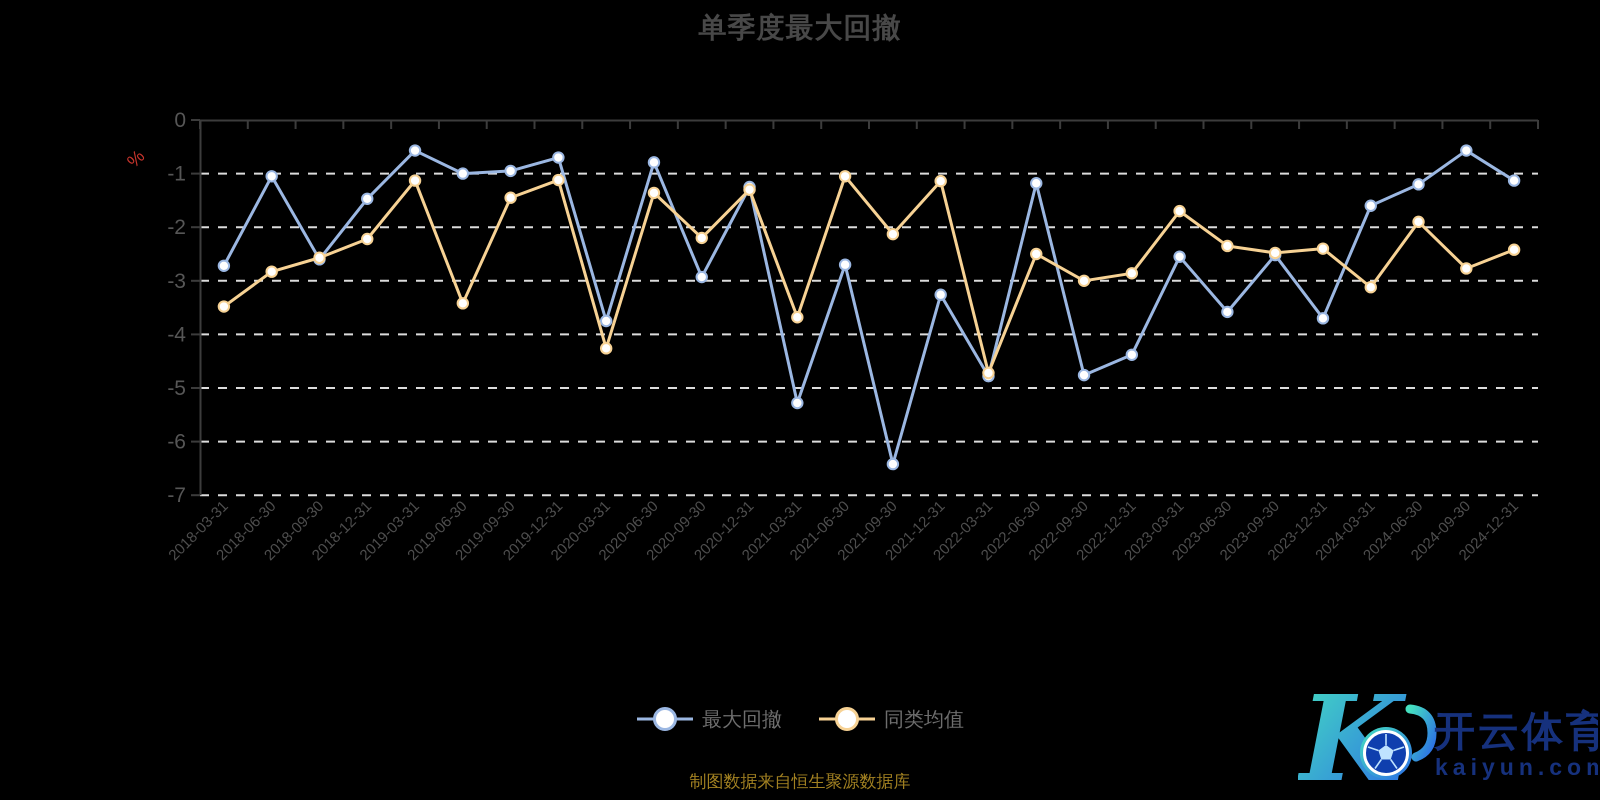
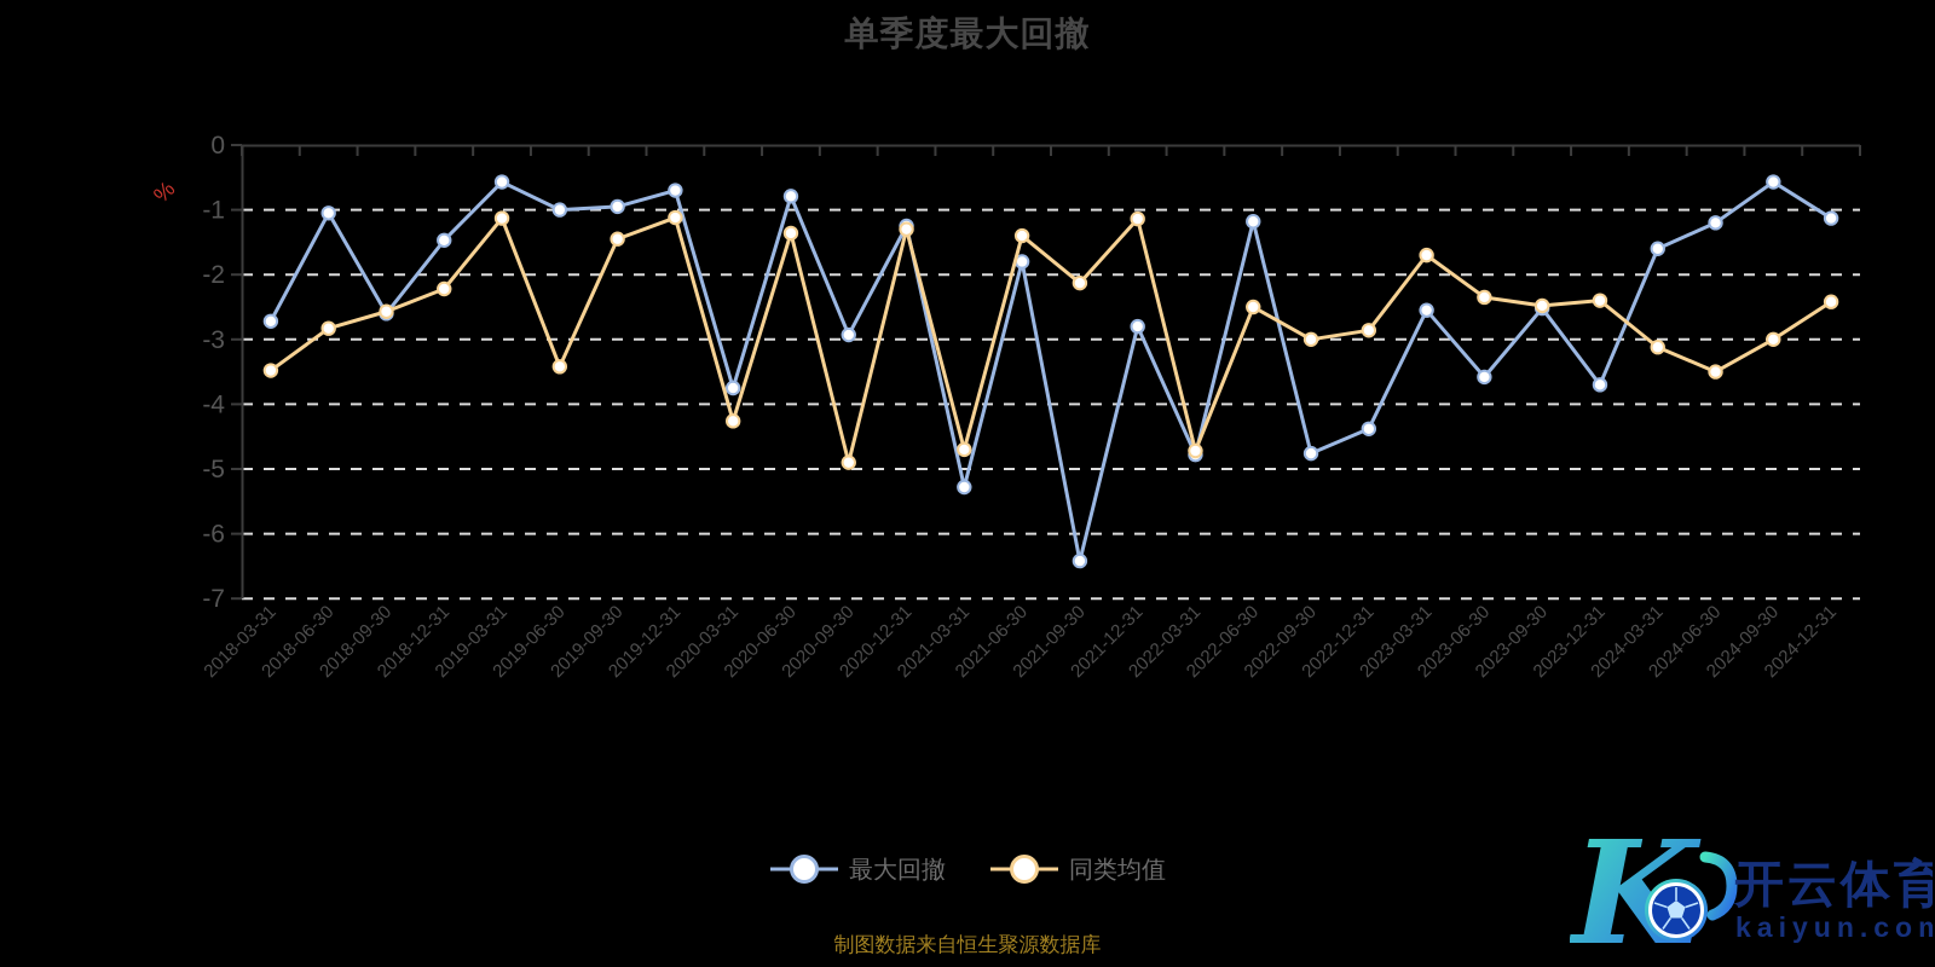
同类均值/2020-09-30: -2.2 -> -4.9
同类均值/2021-03-31: -3.7 -> -4.7
最大回撤/2021-06-30: -2.7 -> -1.8
同类均值/2021-06-30: -1.1 -> -1.4
最大回撤/2021-12-31: -3.3 -> -2.8
同类均值/2024-06-30: -1.9 -> -3.5
同类均值/2024-09-30: -2.8 -> -3.0
